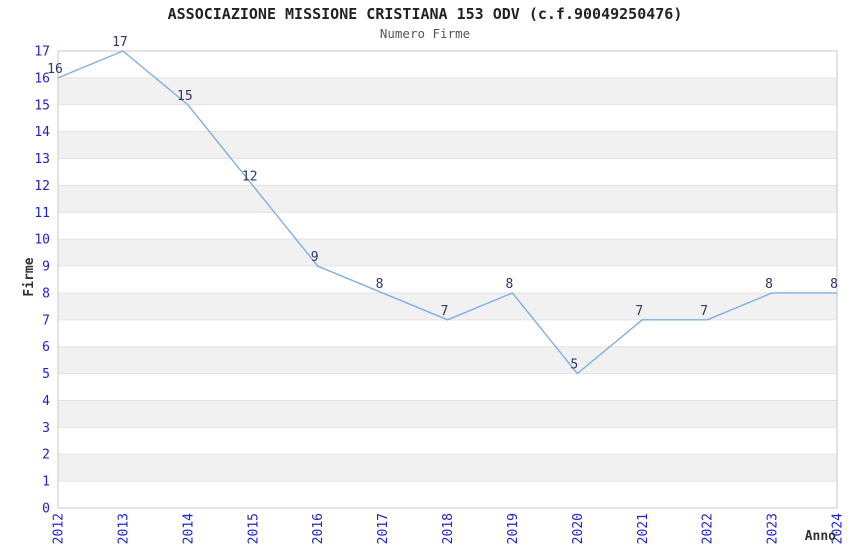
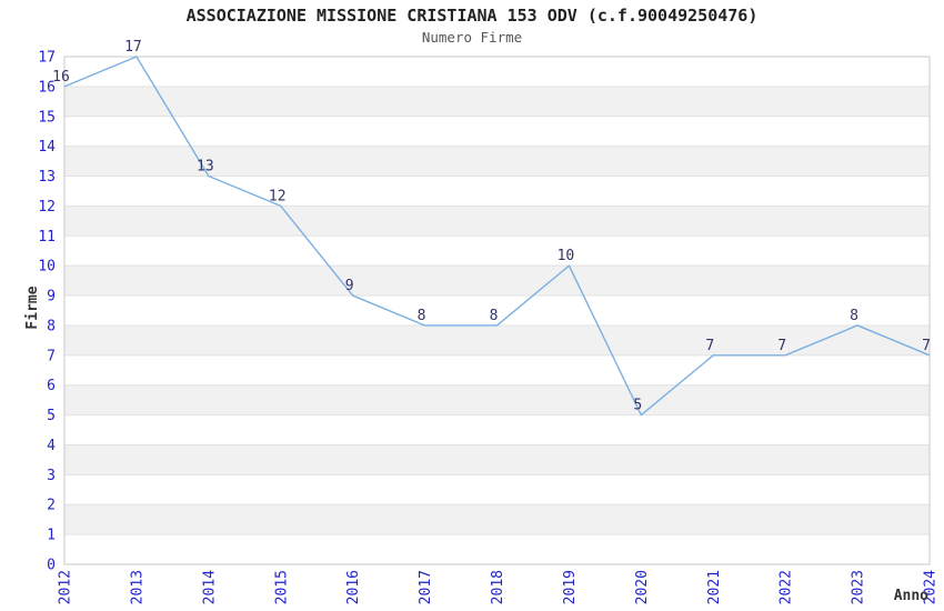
2014: 15 -> 13
2018: 7 -> 8
2019: 8 -> 10
2024: 8 -> 7
